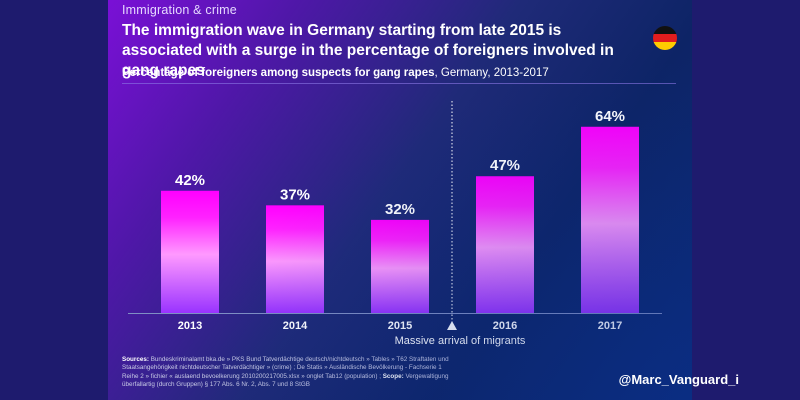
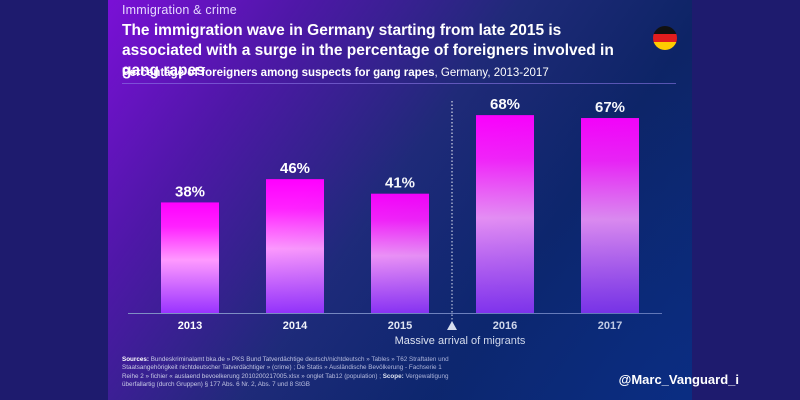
2013: 42% -> 38%
2014: 37% -> 46%
2015: 32% -> 41%
2016: 47% -> 68%
2017: 64% -> 67%
